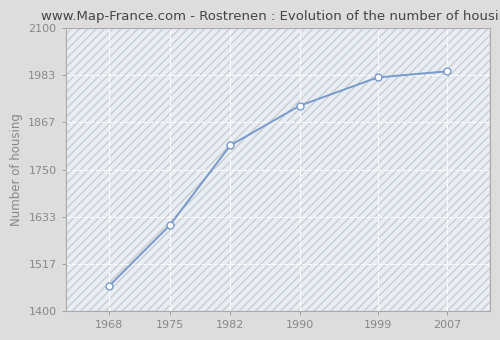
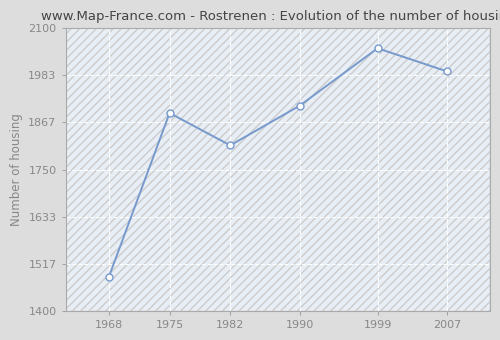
1968: 1462 -> 1485
1975: 1612 -> 1890
1999: 1978 -> 2050
